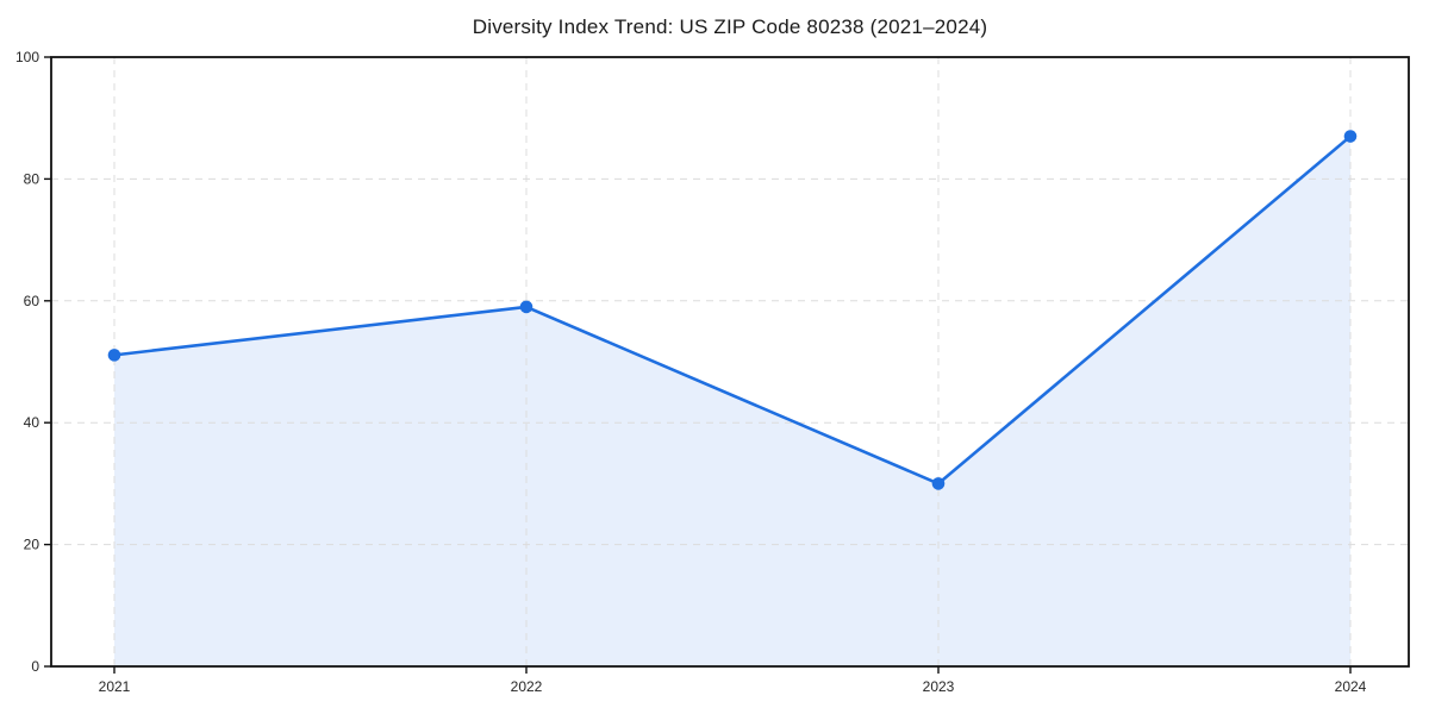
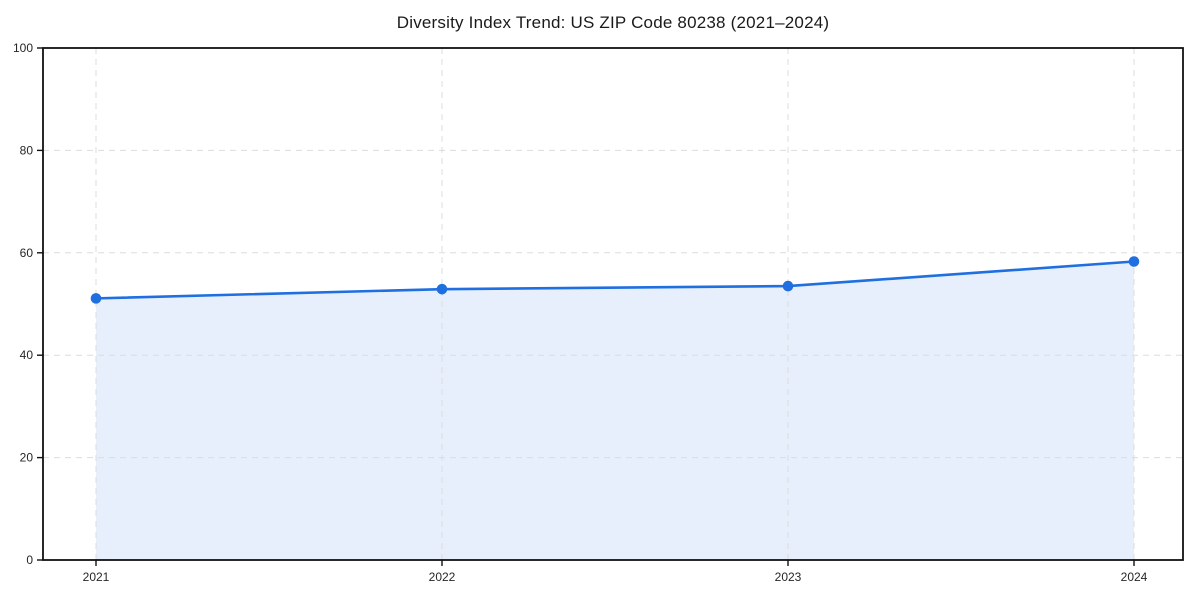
2022: 59 -> 53
2023: 30 -> 54
2024: 87 -> 58
